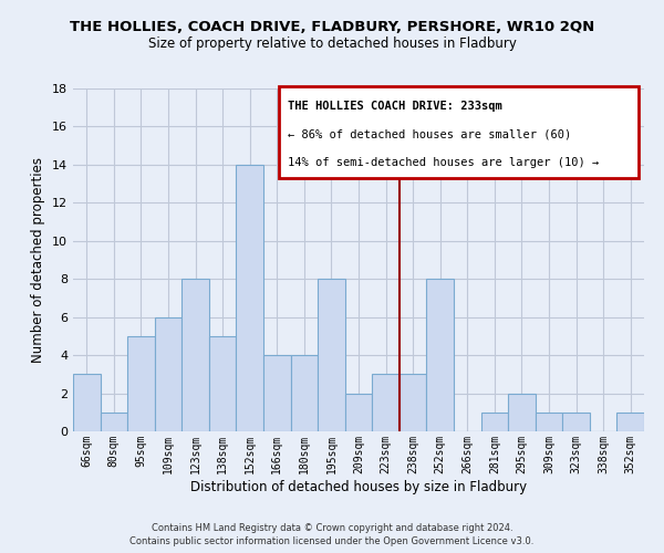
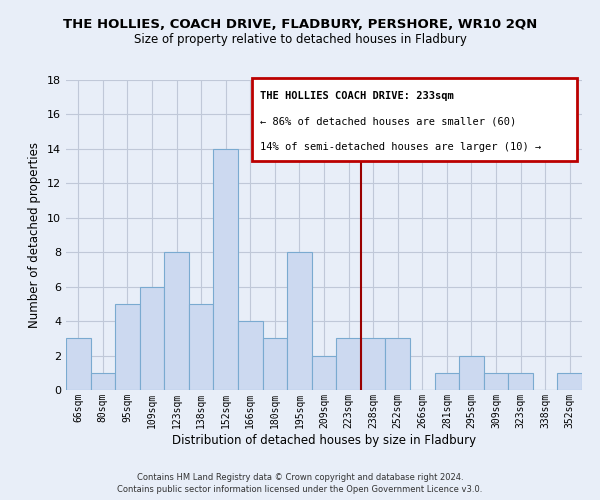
180sqm: 4 -> 3
252sqm: 8 -> 3
